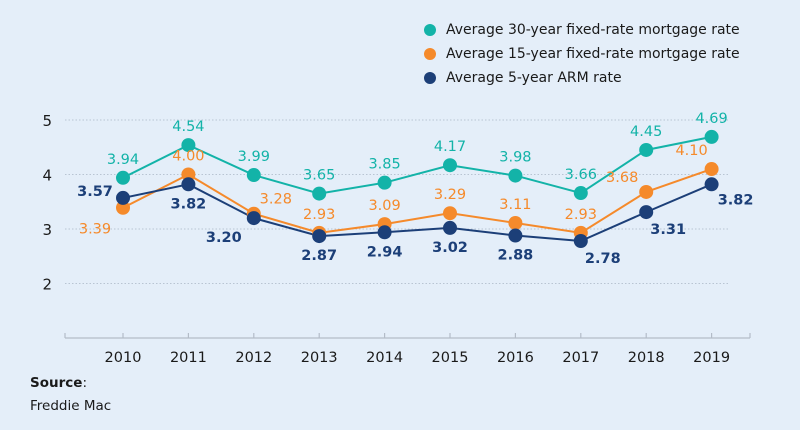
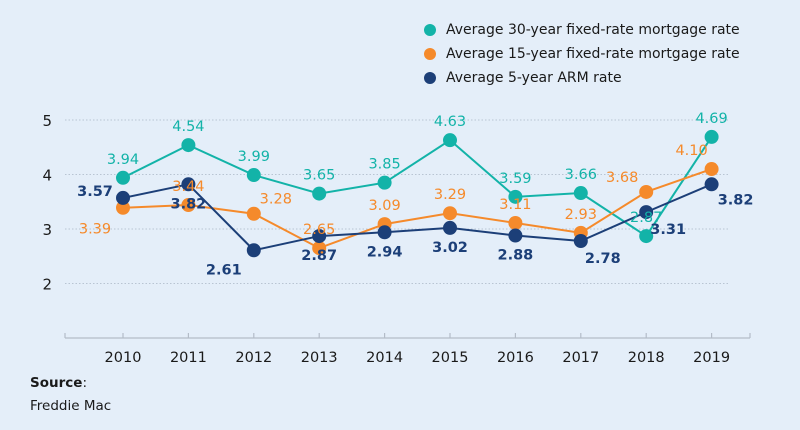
Average 15-year fixed-rate mortgage rate/2011: 4.00 -> 3.44
Average 5-year ARM rate/2012: 3.20 -> 2.61
Average 15-year fixed-rate mortgage rate/2013: 2.93 -> 2.65
Average 30-year fixed-rate mortgage rate/2015: 4.17 -> 4.63
Average 30-year fixed-rate mortgage rate/2016: 3.98 -> 3.59
Average 30-year fixed-rate mortgage rate/2018: 4.45 -> 2.87
